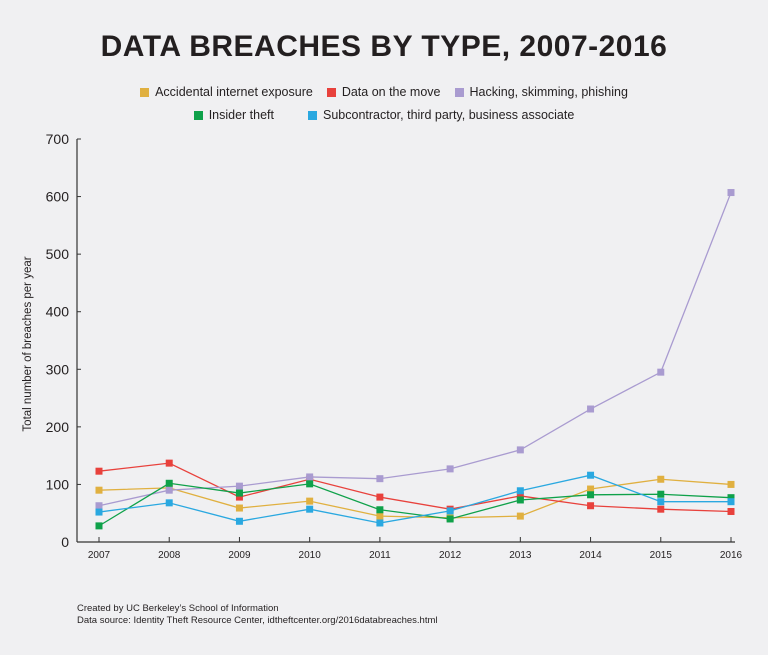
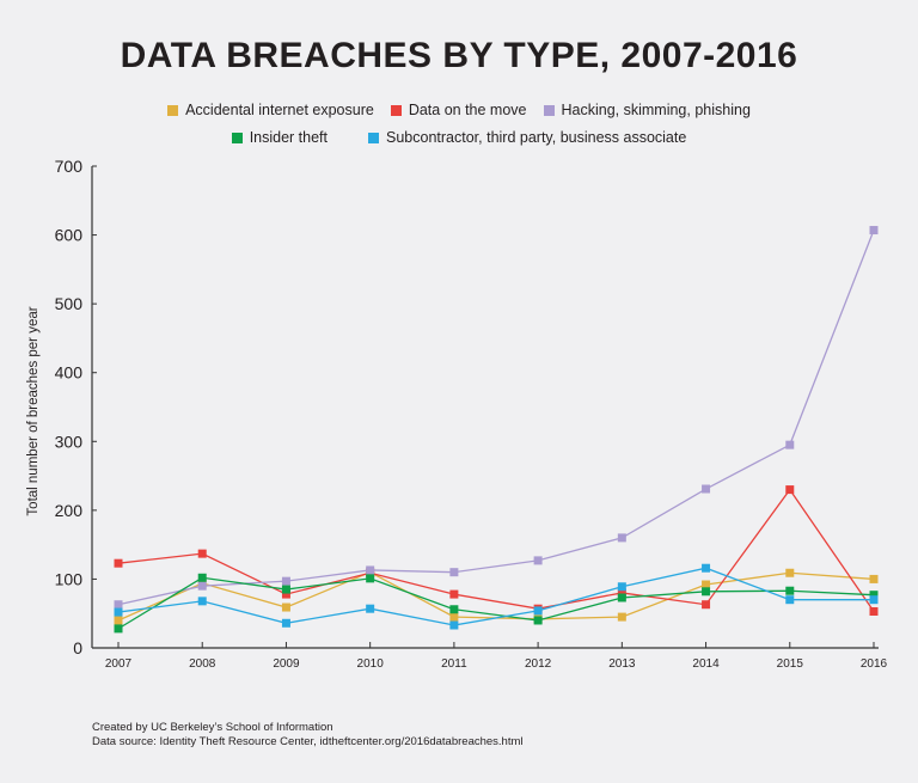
Accidental internet exposure/2007: 90 -> 40
Accidental internet exposure/2010: 70 -> 110
Data on the move/2015: 60 -> 230
